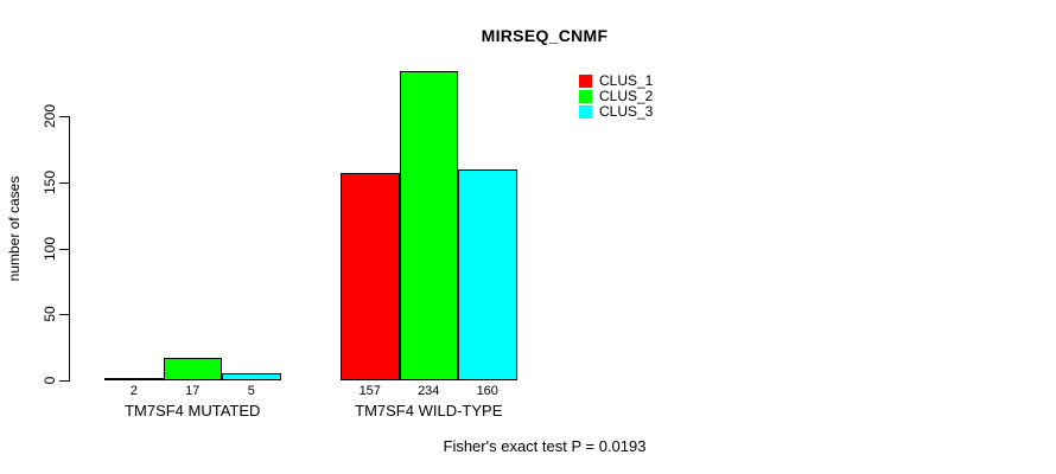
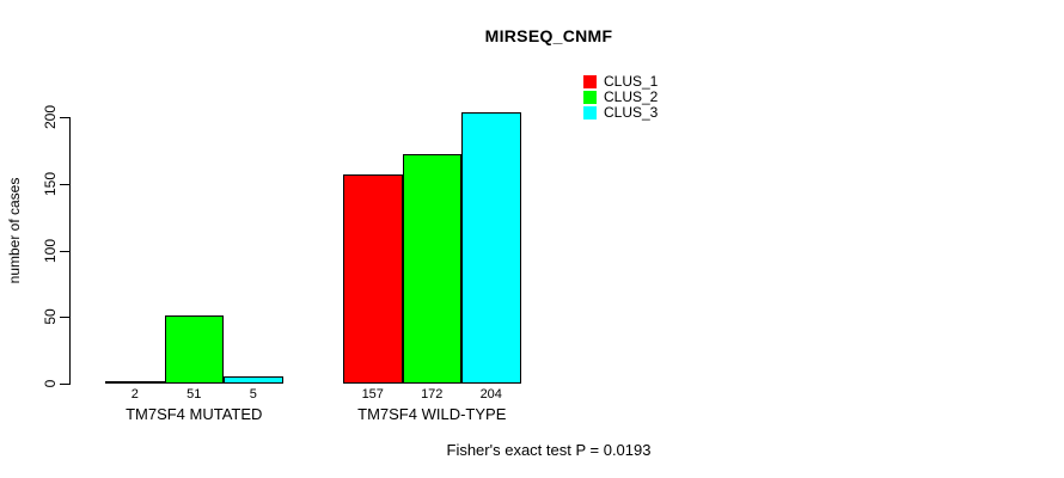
CLUS_2/TM7SF4 MUTATED: 17 -> 51
CLUS_2/TM7SF4 WILD-TYPE: 234 -> 172
CLUS_3/TM7SF4 WILD-TYPE: 160 -> 204
